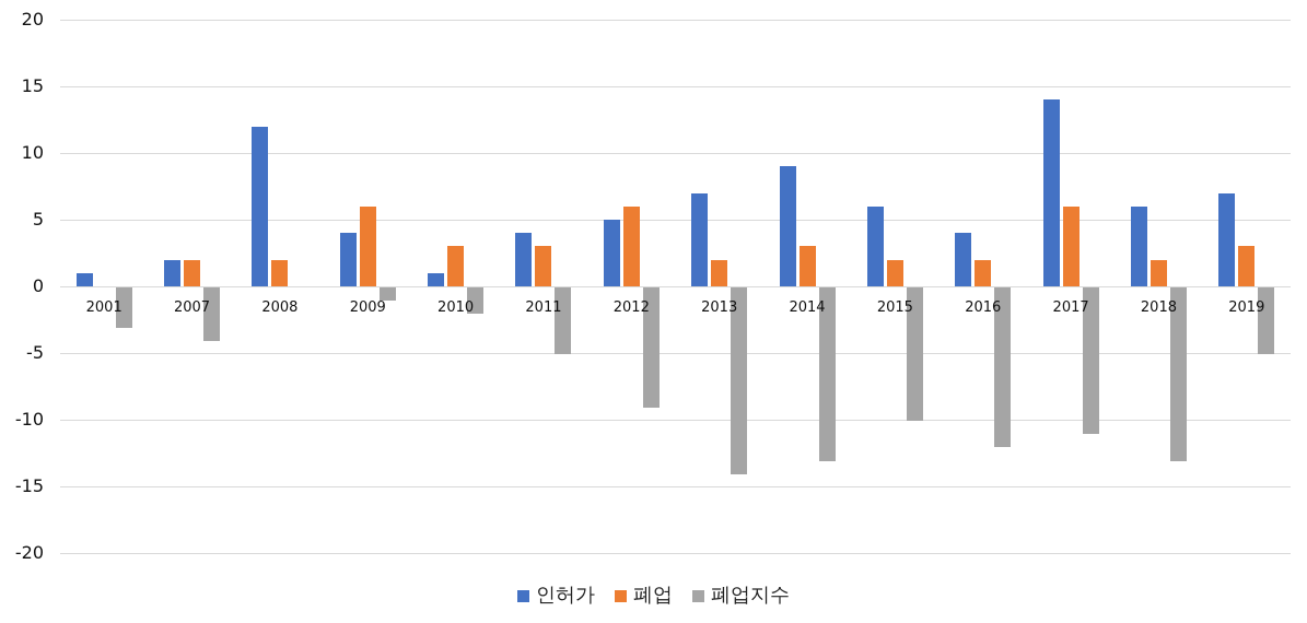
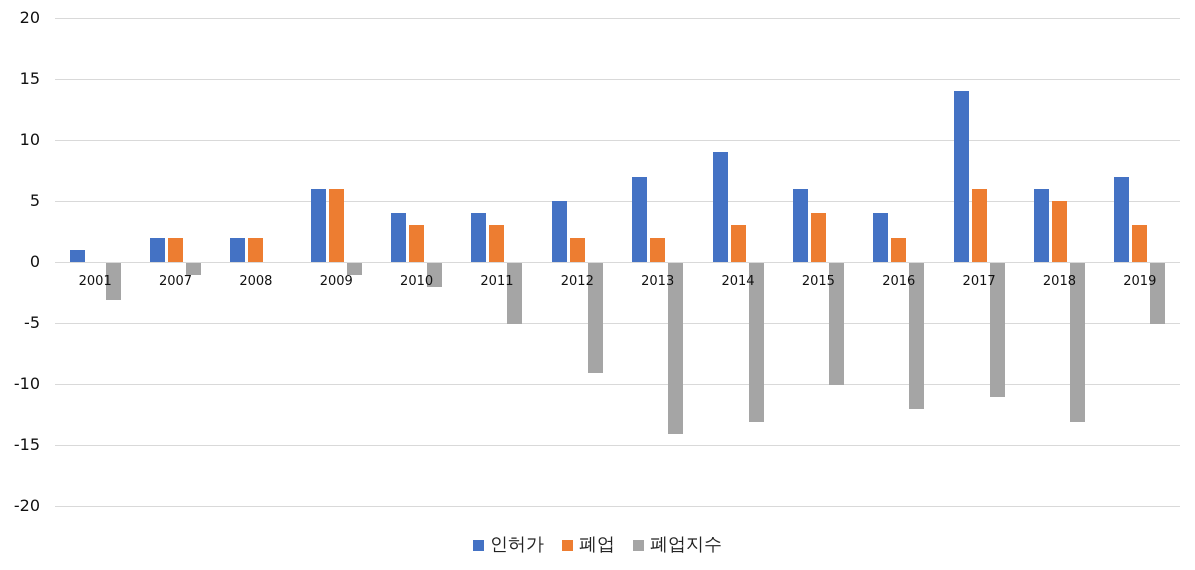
폐업지수/2007: -4 -> -1
인허가/2008: 12 -> 2
인허가/2009: 4 -> 6
인허가/2010: 1 -> 4
폐업/2012: 6 -> 2
폐업/2015: 2 -> 4
폐업/2018: 2 -> 5
